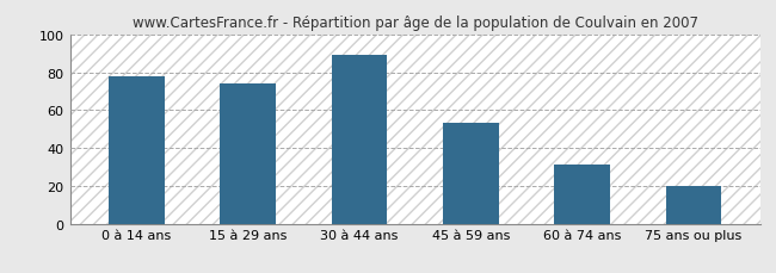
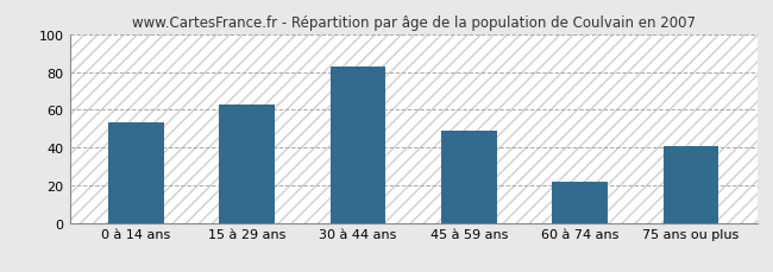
0 à 14 ans: 78 -> 53
15 à 29 ans: 74 -> 63
30 à 44 ans: 89 -> 83
45 à 59 ans: 53 -> 49
60 à 74 ans: 31 -> 22
75 ans ou plus: 20 -> 41
